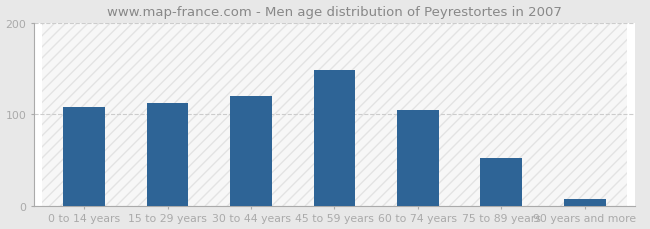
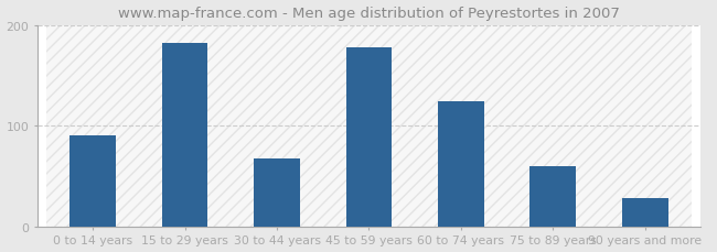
0 to 14 years: 108 -> 90
15 to 29 years: 112 -> 182
30 to 44 years: 120 -> 68
45 to 59 years: 148 -> 178
60 to 74 years: 105 -> 124
75 to 89 years: 52 -> 60
90 years and more: 7 -> 28
